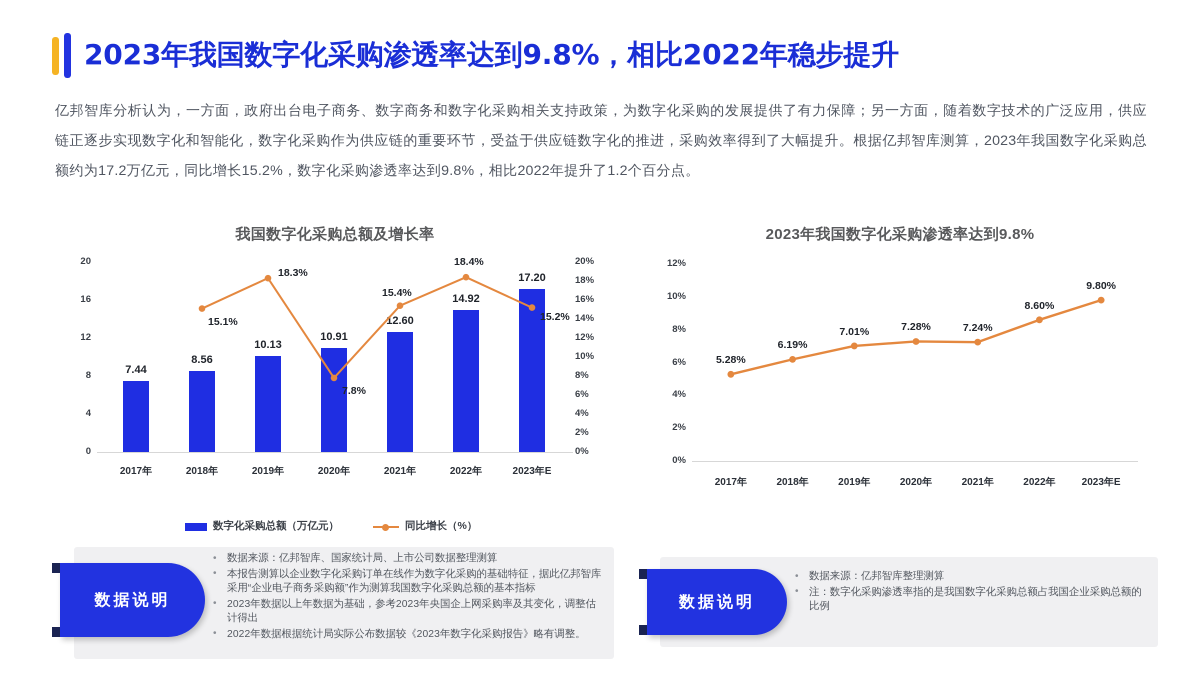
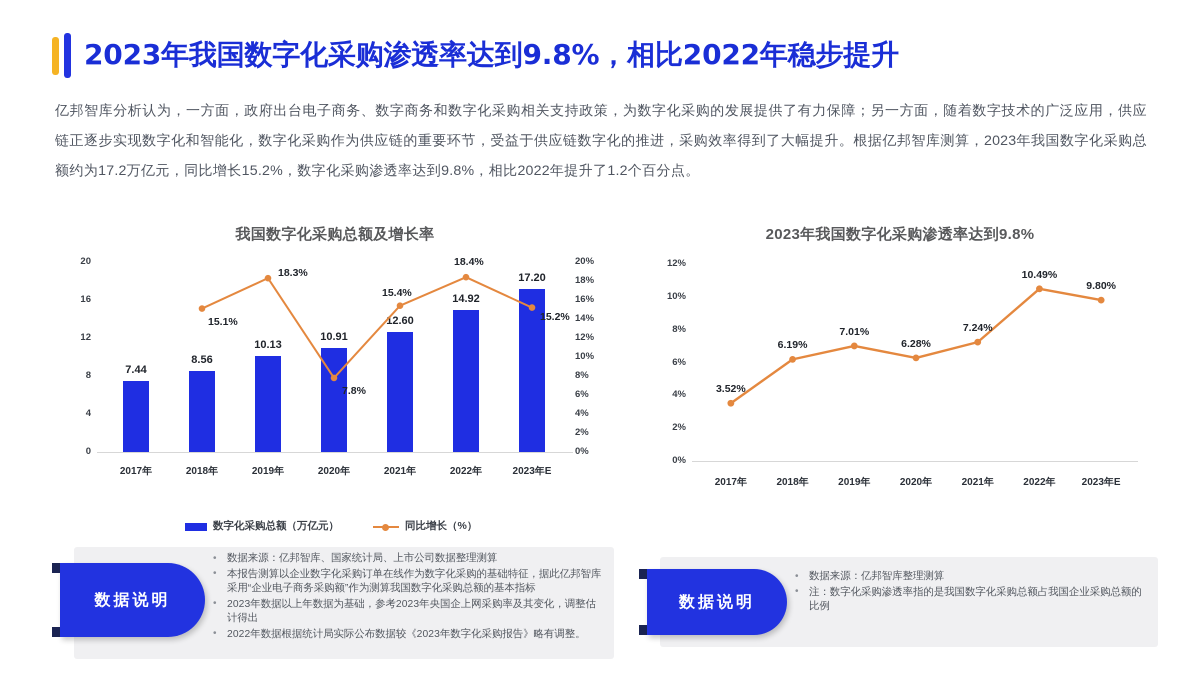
2023年我国数字化采购渗透率达到9.8%/2017年: 5.28% -> 3.52%
2023年我国数字化采购渗透率达到9.8%/2020年: 7.28% -> 6.28%
2023年我国数字化采购渗透率达到9.8%/2022年: 8.60% -> 10.49%
